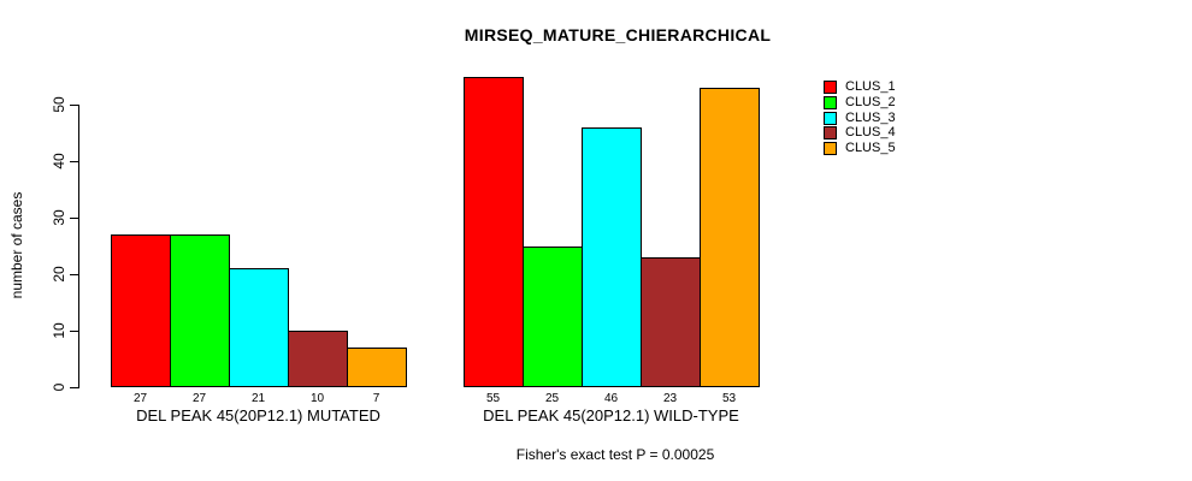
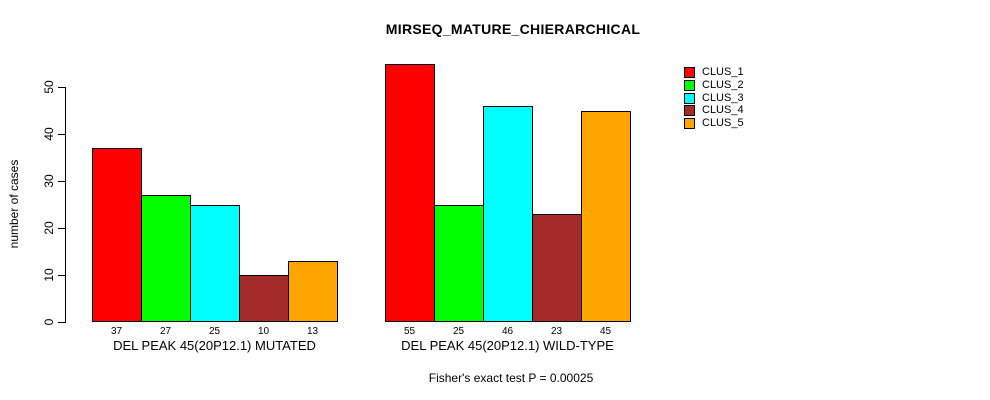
CLUS_1/DEL PEAK 45(20P12.1) MUTATED: 27 -> 37
CLUS_3/DEL PEAK 45(20P12.1) MUTATED: 21 -> 25
CLUS_5/DEL PEAK 45(20P12.1) MUTATED: 7 -> 13
CLUS_5/DEL PEAK 45(20P12.1) WILD-TYPE: 53 -> 45
